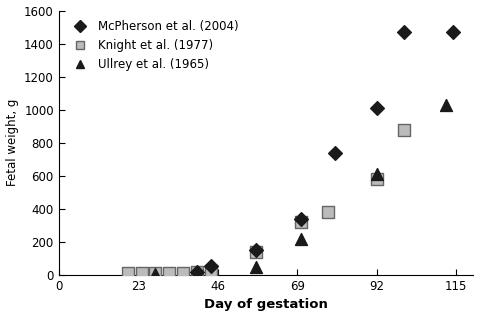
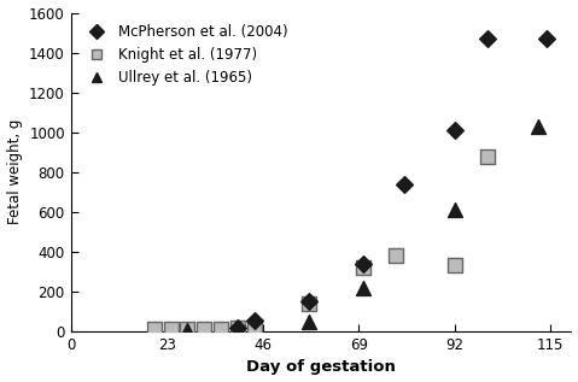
Knight et al. (1977)/92: 580 -> 330
